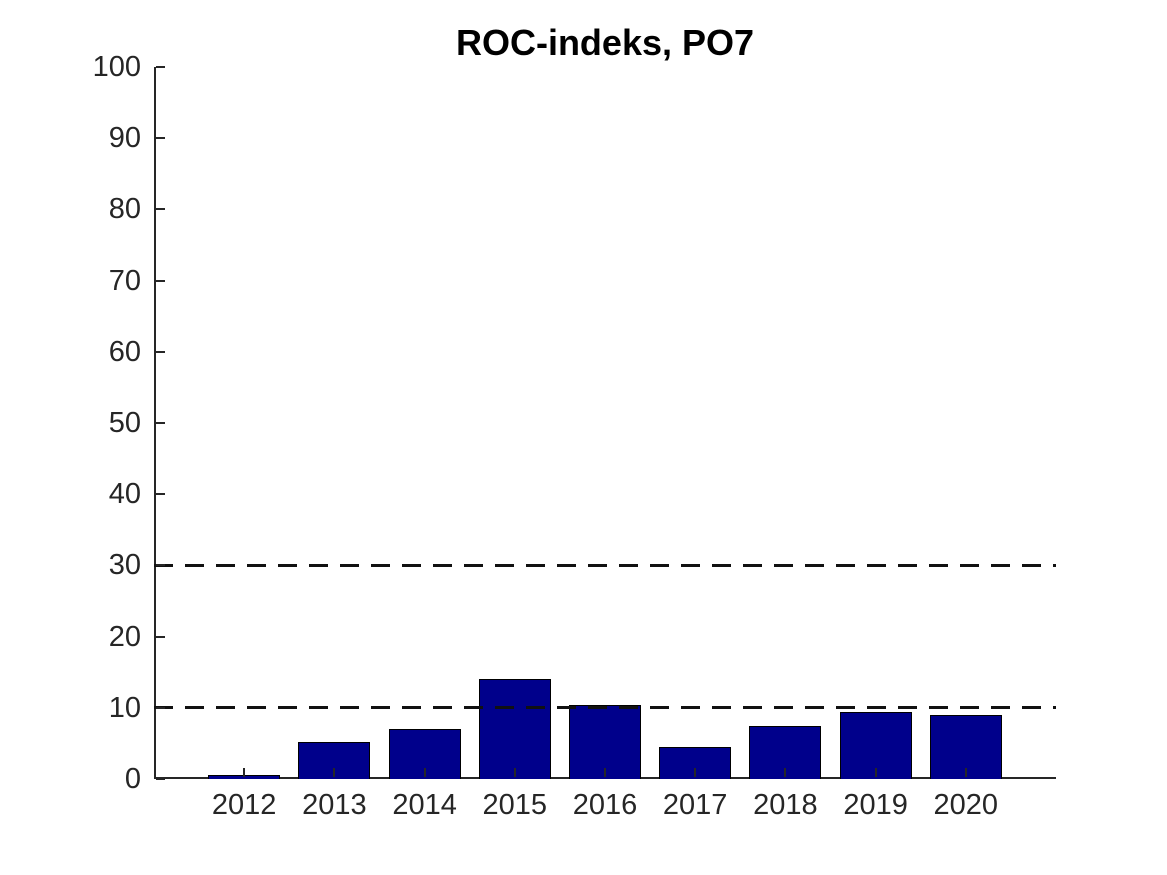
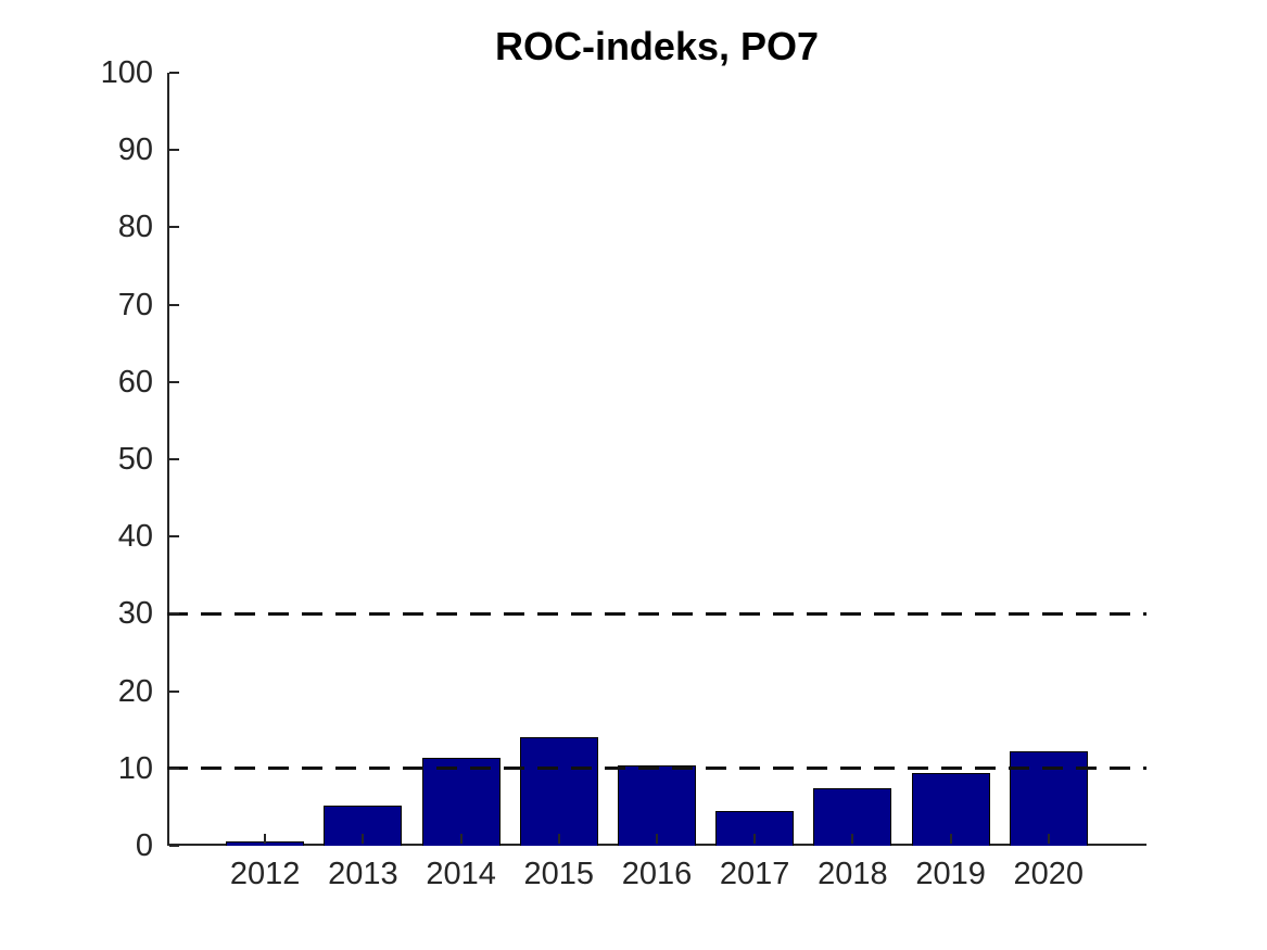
2014: 7 -> 11
2020: 9 -> 12
